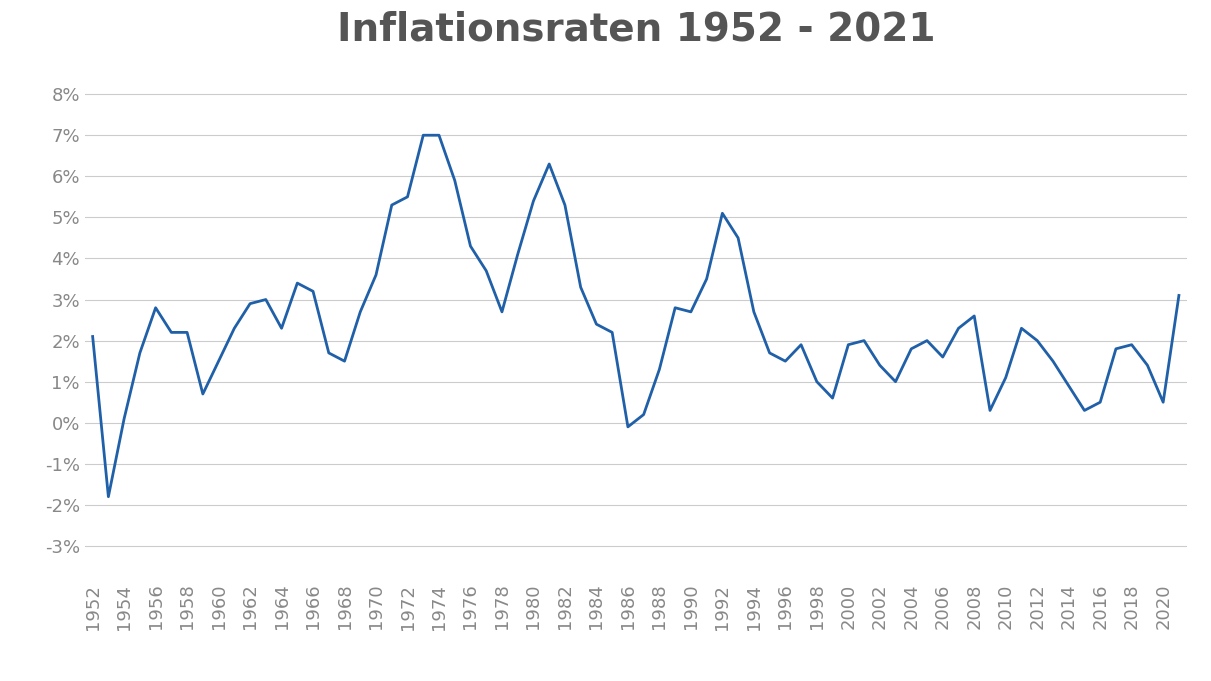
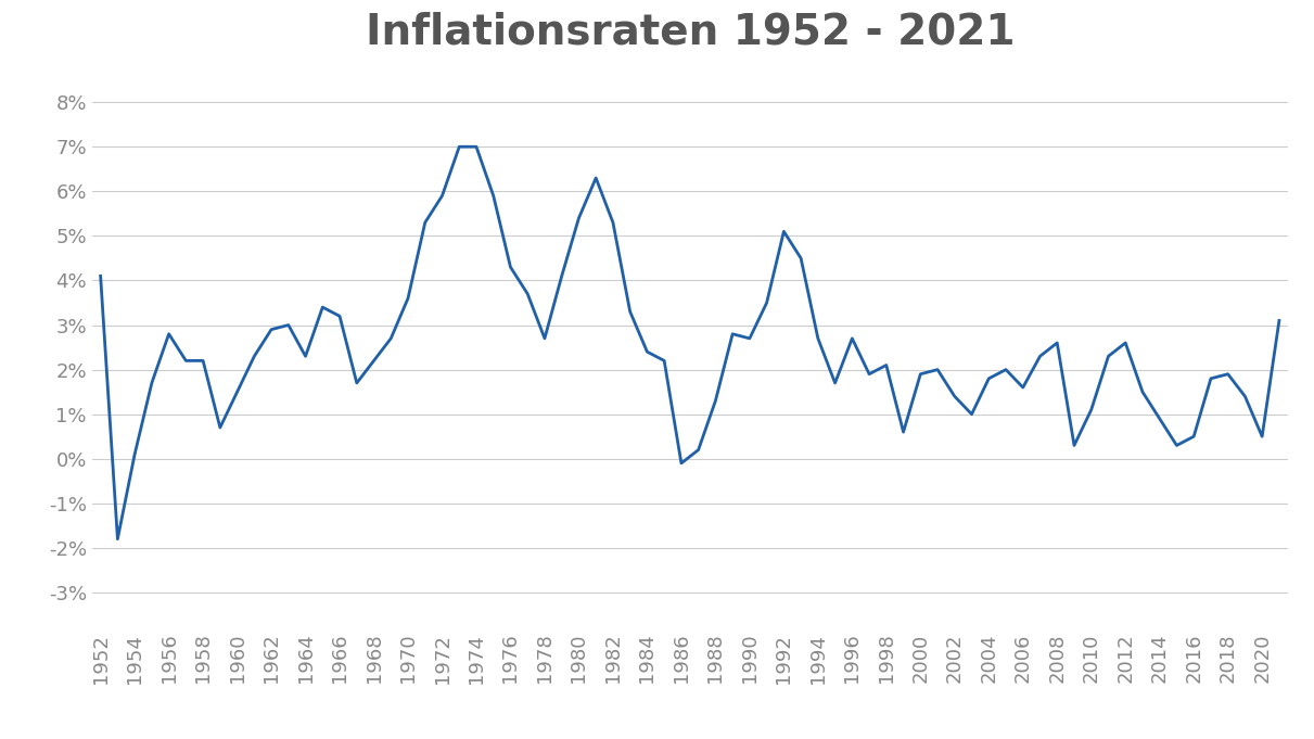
1952: 2.1% -> 4.1%
1968: 1.5% -> 2.2%
1972: 5.5% -> 5.9%
1996: 1.5% -> 2.7%
1998: 1.0% -> 2.1%
2012: 2.0% -> 2.6%
